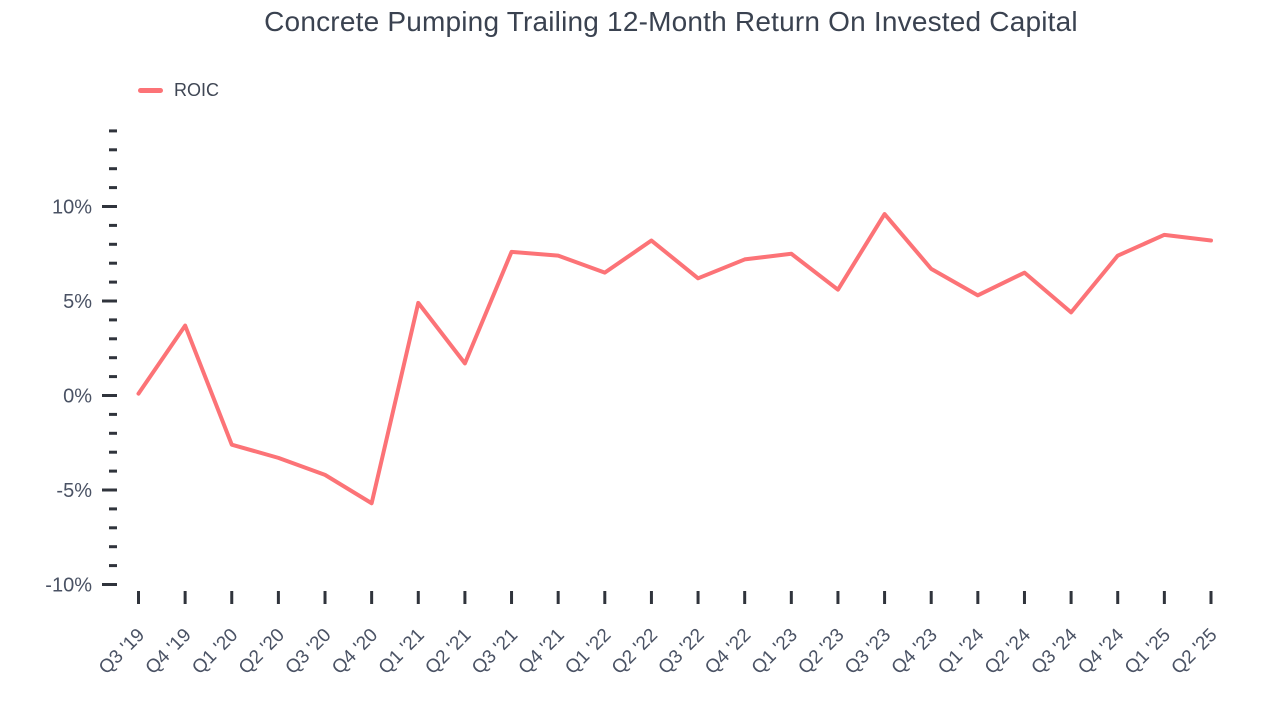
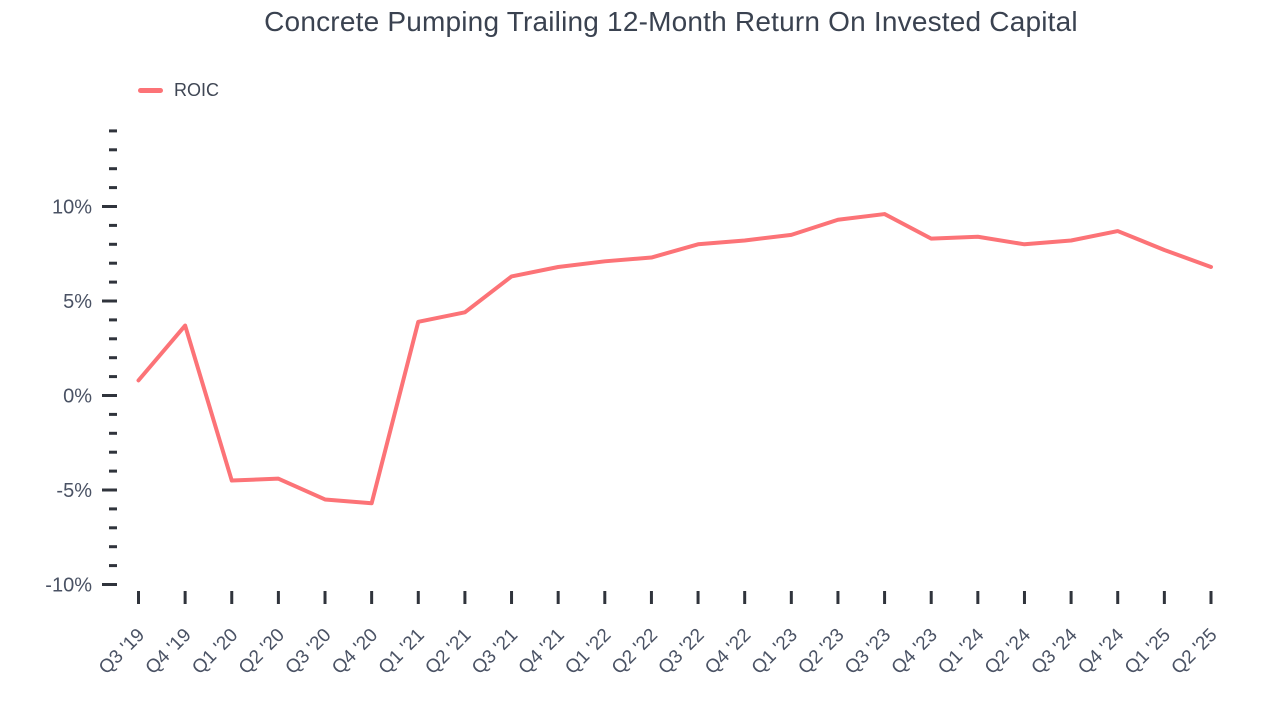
Q3 '19: 0.1% -> 0.8%
Q1 '20: -2.6% -> -4.5%
Q2 '20: -3.3% -> -4.4%
Q3 '20: -4.2% -> -5.5%
Q1 '21: 4.9% -> 3.9%
Q2 '21: 1.7% -> 4.4%
Q3 '21: 7.6% -> 6.3%
Q4 '21: 7.4% -> 6.8%
Q1 '22: 6.5% -> 7.1%
Q2 '22: 8.2% -> 7.3%
Q3 '22: 6.2% -> 8.0%
Q4 '22: 7.2% -> 8.2%
Q1 '23: 7.5% -> 8.5%
Q2 '23: 5.6% -> 9.3%
Q4 '23: 6.7% -> 8.3%
Q1 '24: 5.3% -> 8.4%
Q2 '24: 6.5% -> 8.0%
Q3 '24: 4.4% -> 8.2%
Q4 '24: 7.4% -> 8.7%
Q1 '25: 8.5% -> 7.7%
Q2 '25: 8.2% -> 6.8%
